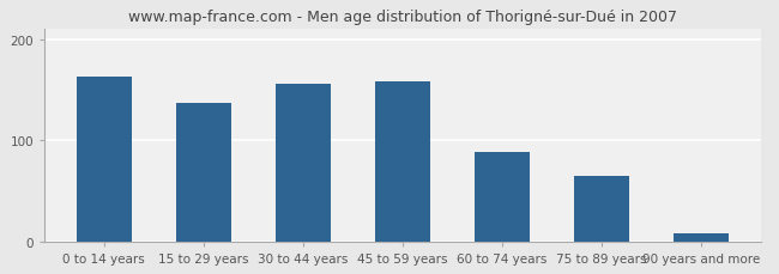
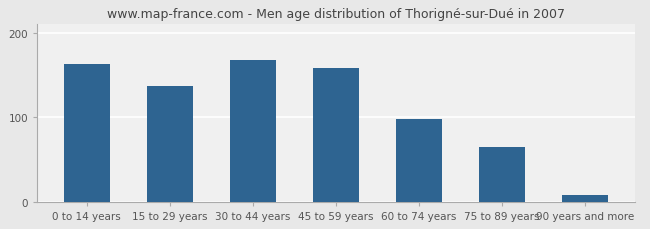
30 to 44 years: 156 -> 168
60 to 74 years: 88 -> 98
